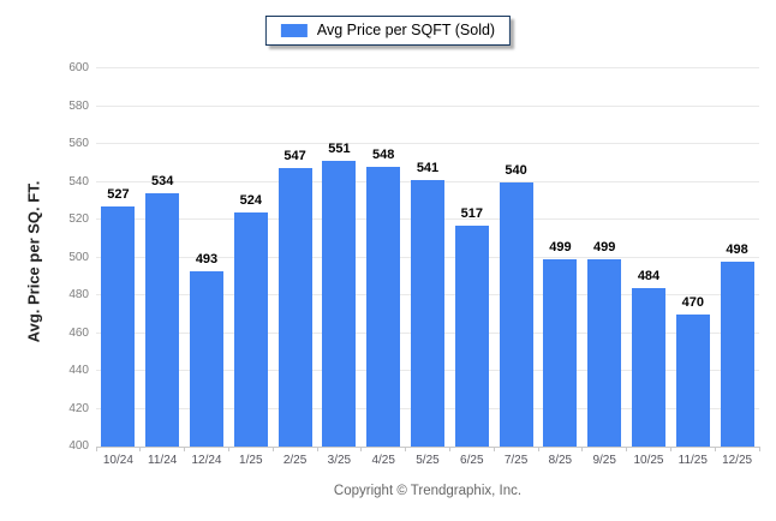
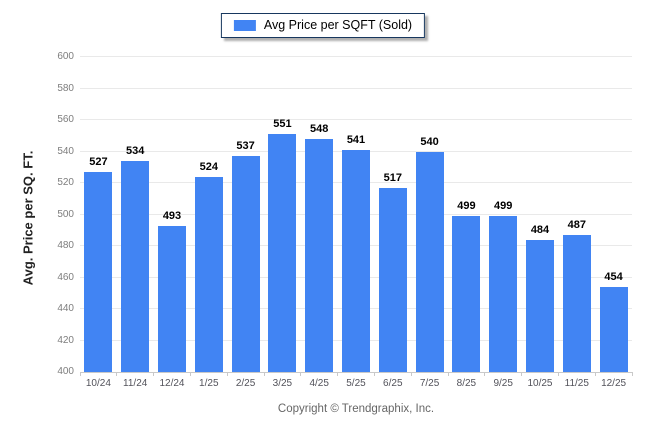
2/25: 547 -> 537
11/25: 470 -> 487
12/25: 498 -> 454
